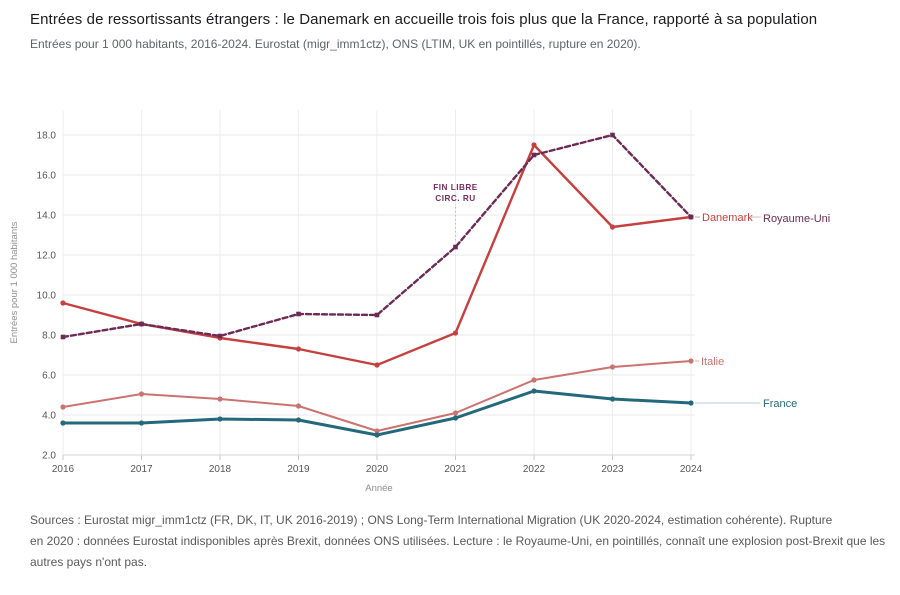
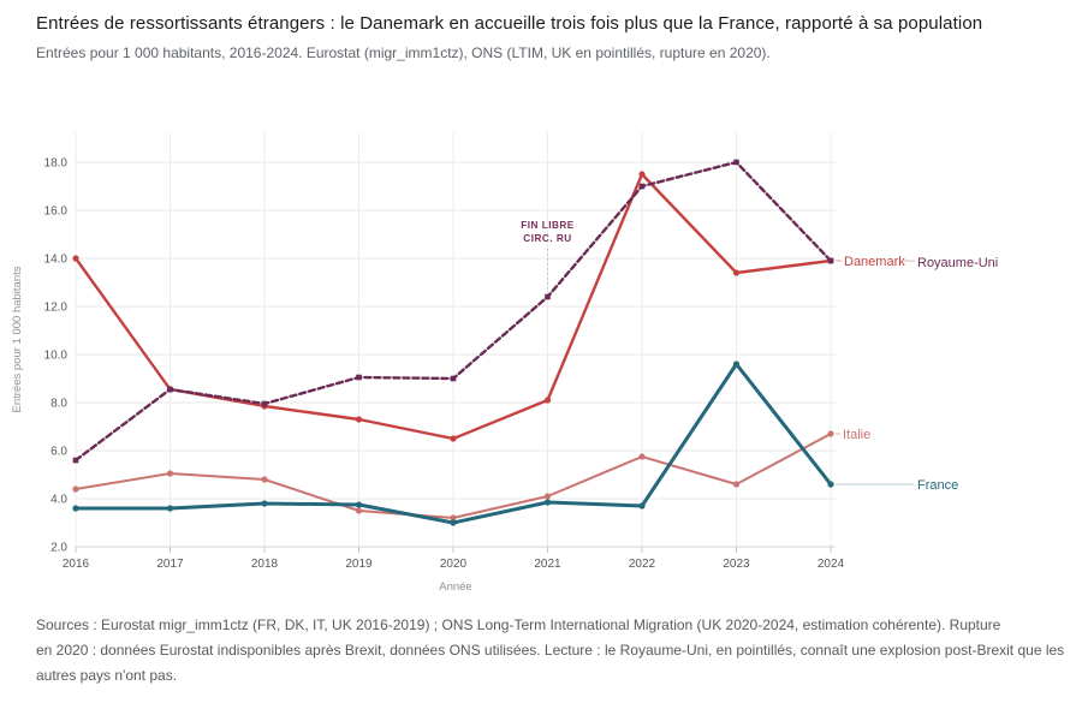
Danemark/2016: 9.6 -> 14.0
Royaume-Uni/2016: 7.9 -> 5.6
Italie/2019: 4.5 -> 3.5
France/2022: 5.2 -> 3.7
Italie/2023: 6.4 -> 4.6
France/2023: 4.8 -> 9.6
